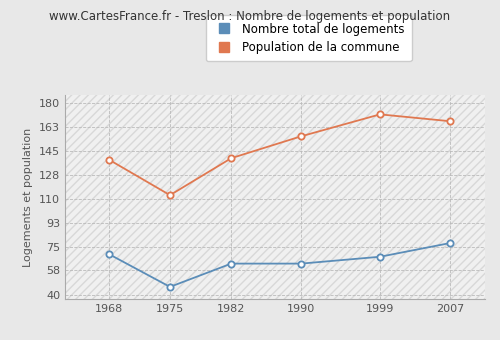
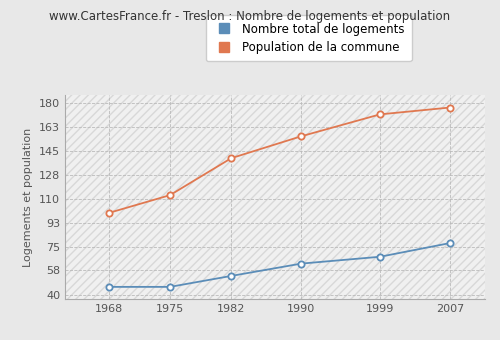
Nombre total de logements/1968: 70 -> 46
Population de la commune/1968: 139 -> 100
Nombre total de logements/1982: 63 -> 54
Population de la commune/2007: 167 -> 177
